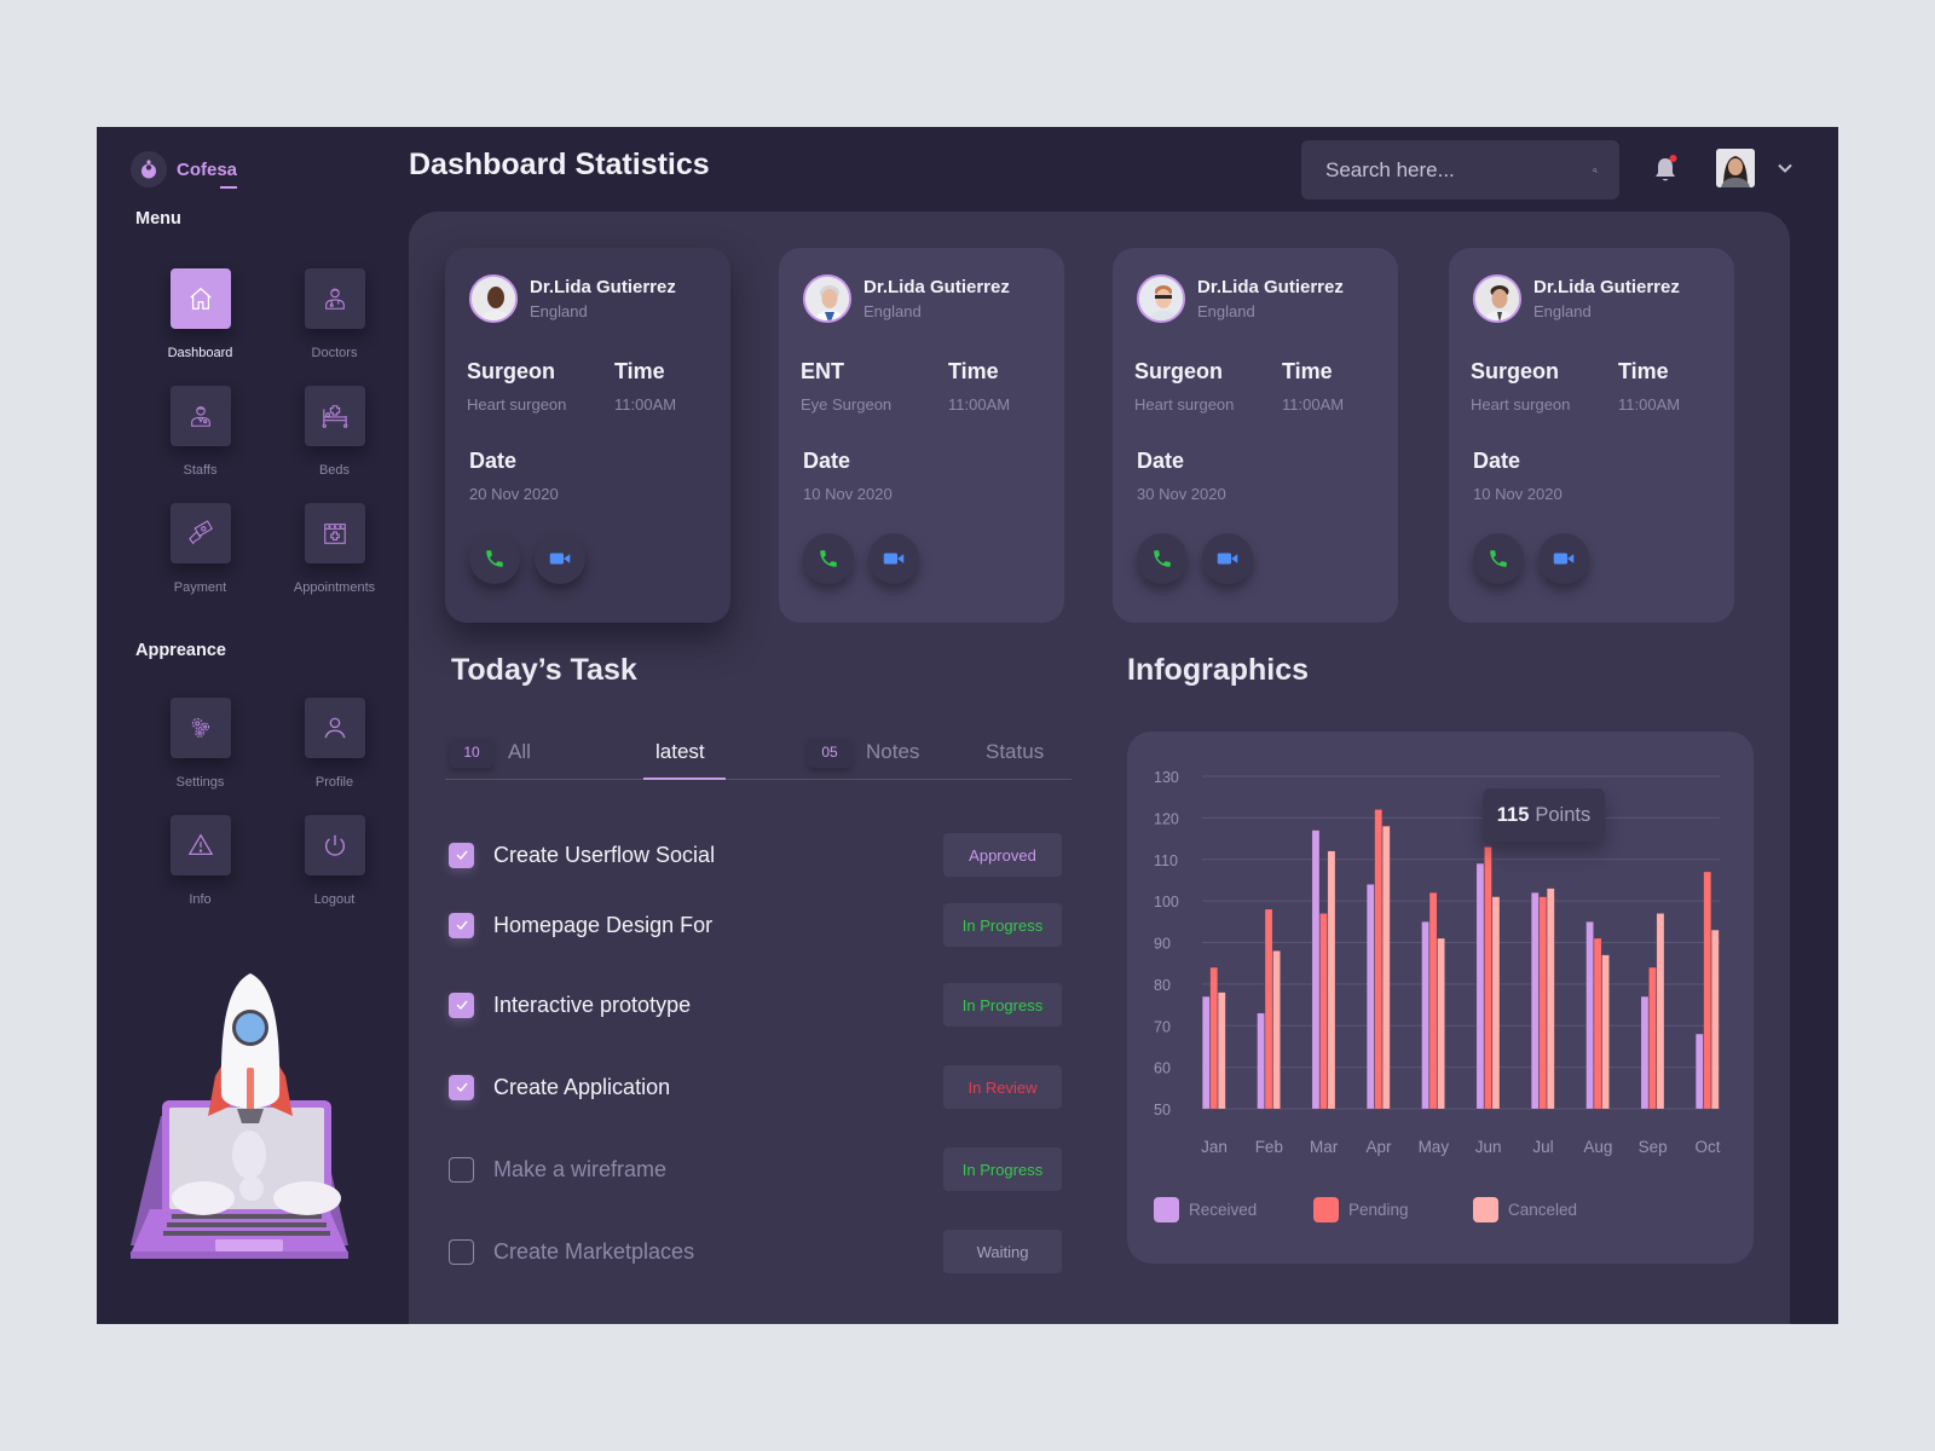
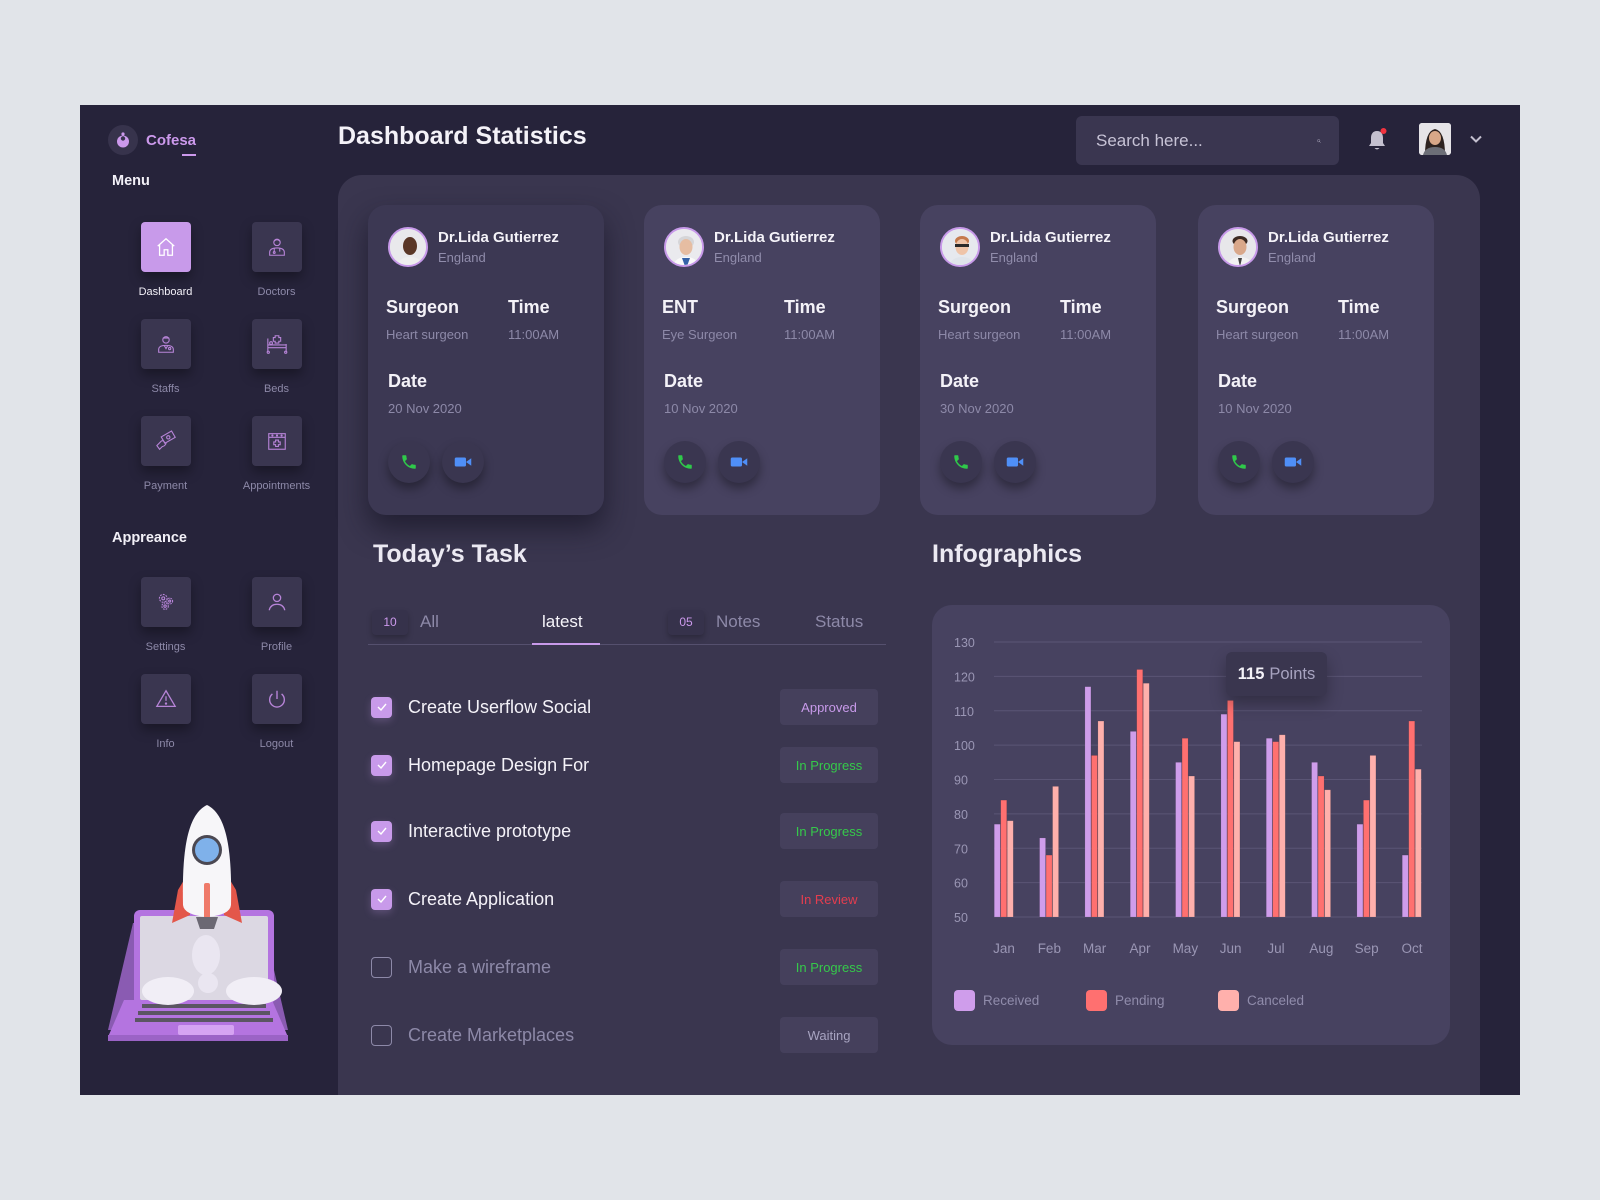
Pending/Feb: 98 -> 68
Canceled/Mar: 112 -> 107
